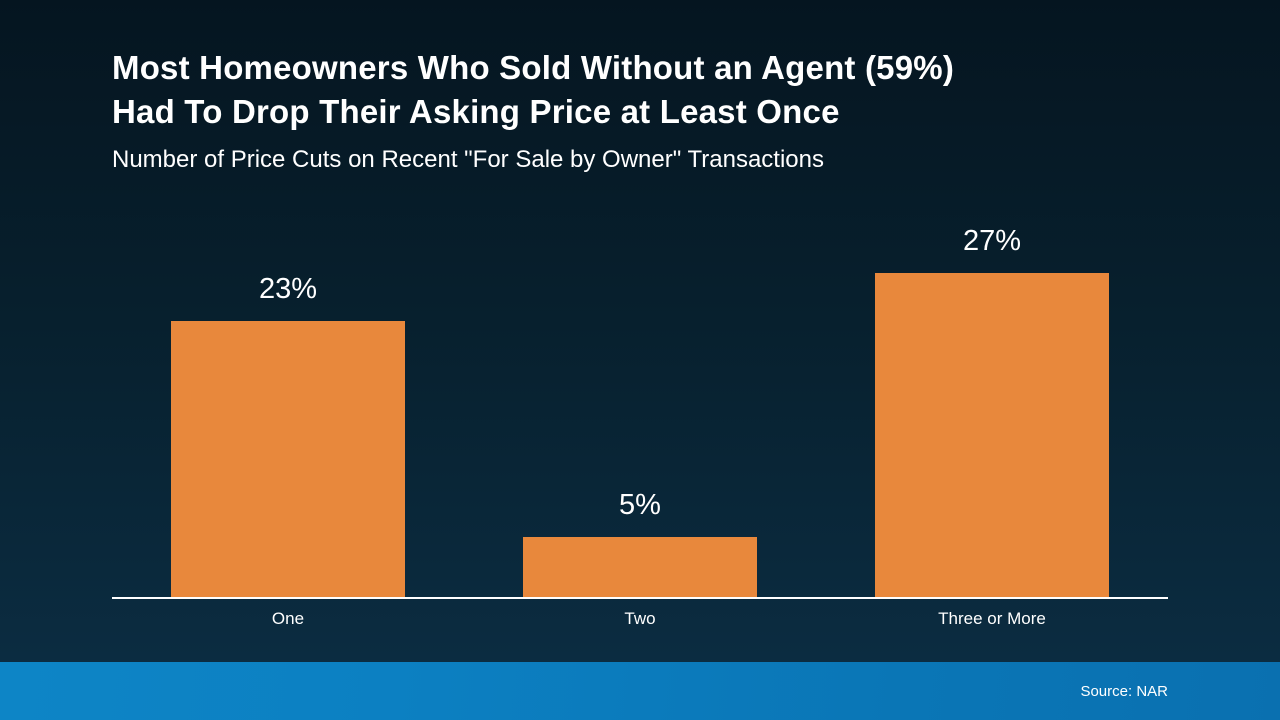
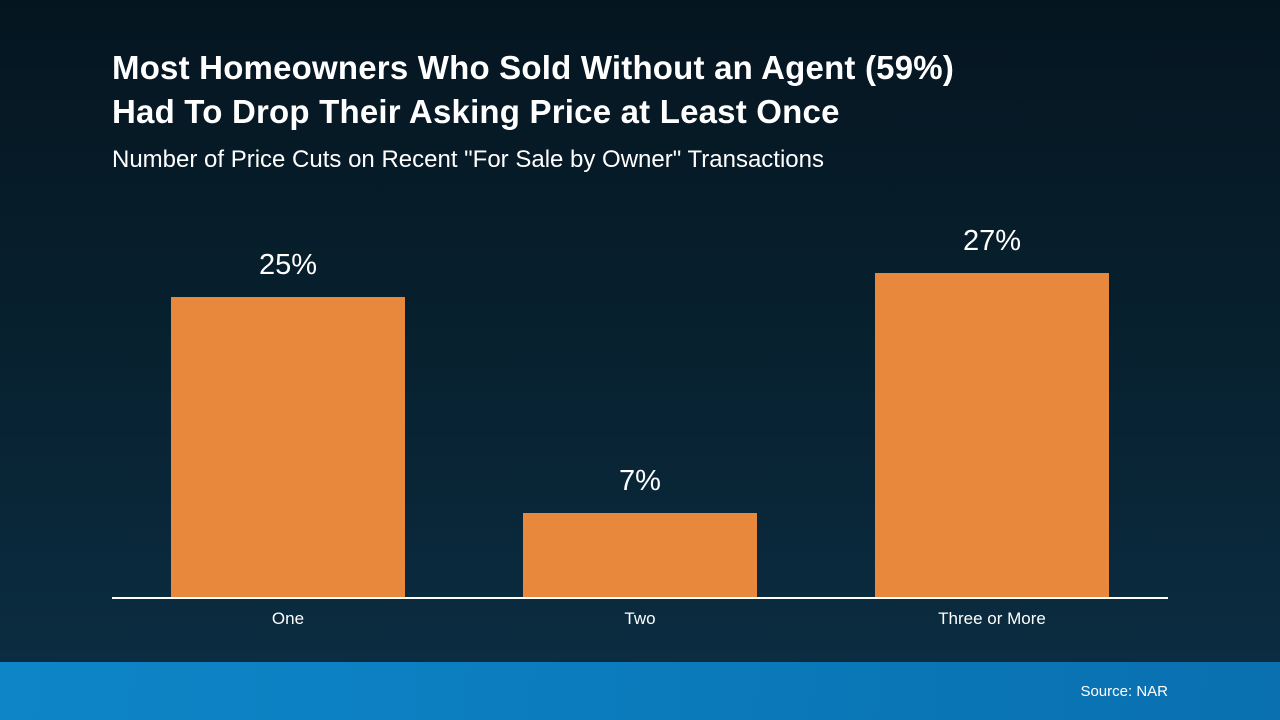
One: 23% -> 25%
Two: 5% -> 7%
